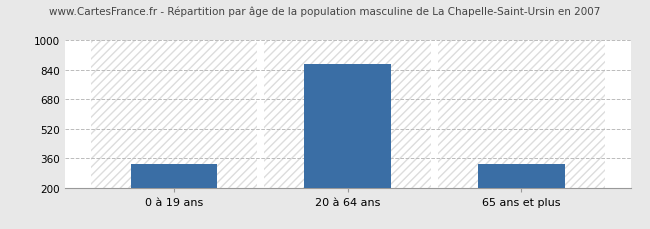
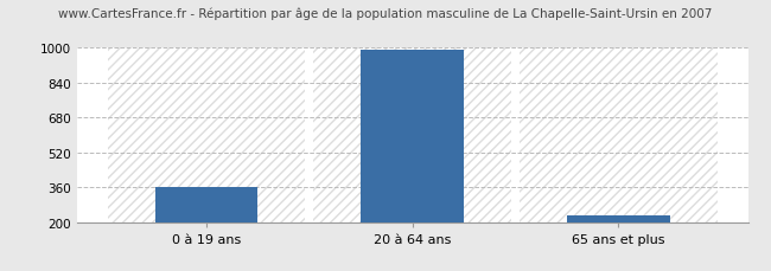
0 à 19 ans: 330 -> 360
20 à 64 ans: 870 -> 990
65 ans et plus: 330 -> 230
